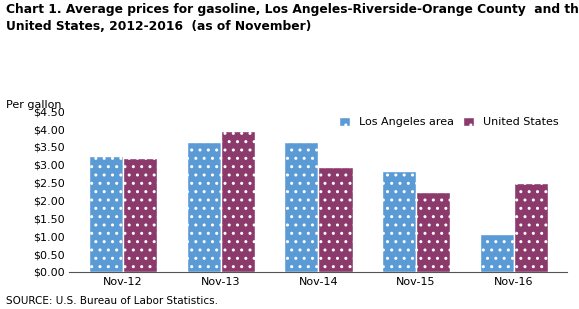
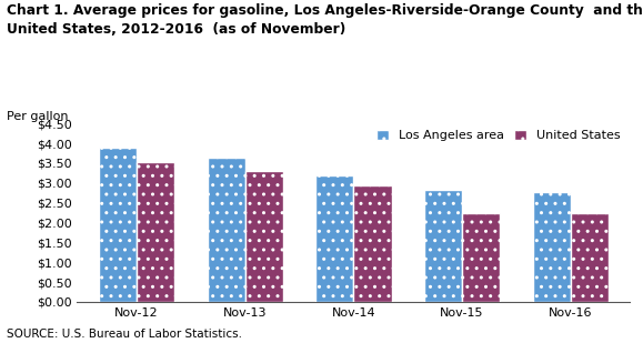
Los Angeles area/Nov-12: $3.25 -> $3.89
United States/Nov-12: $3.20 -> $3.53
United States/Nov-13: $3.95 -> $3.30
Los Angeles area/Nov-14: $3.65 -> $3.19
Los Angeles area/Nov-16: $1.05 -> $2.78
United States/Nov-16: $2.50 -> $2.24
